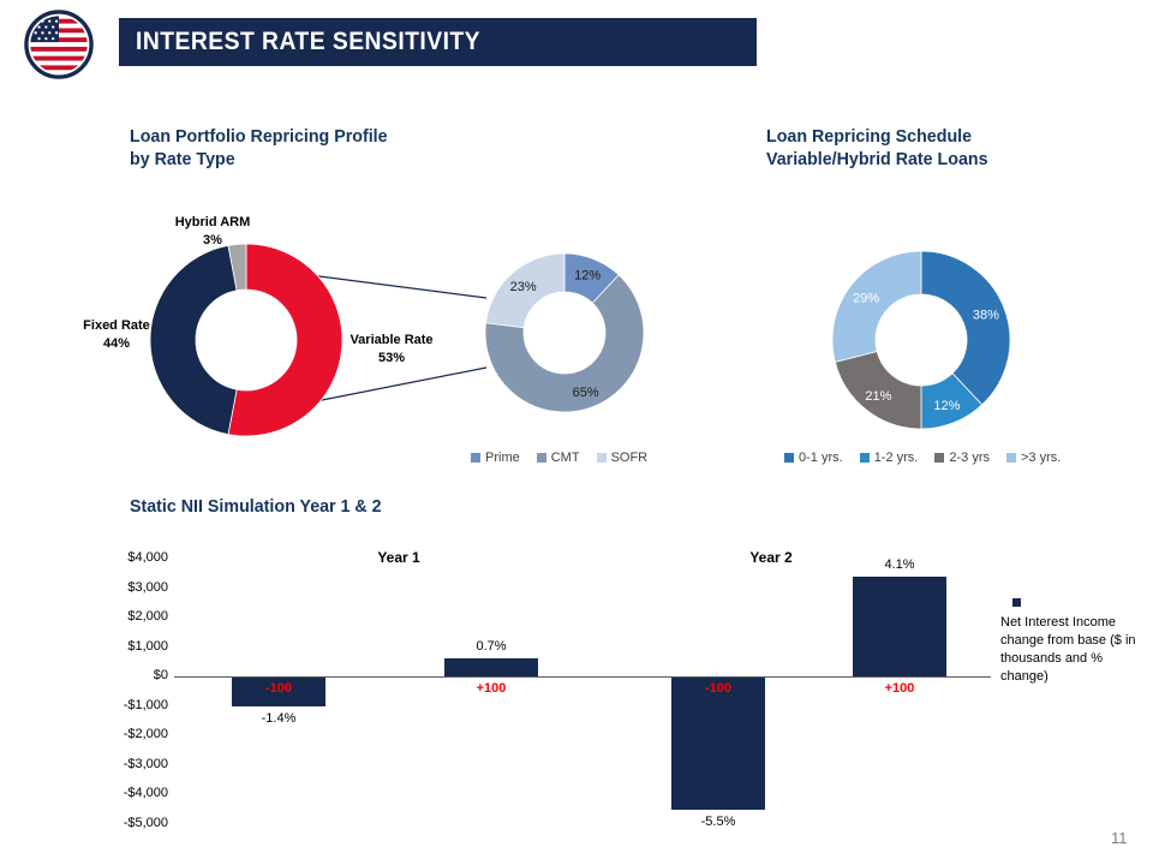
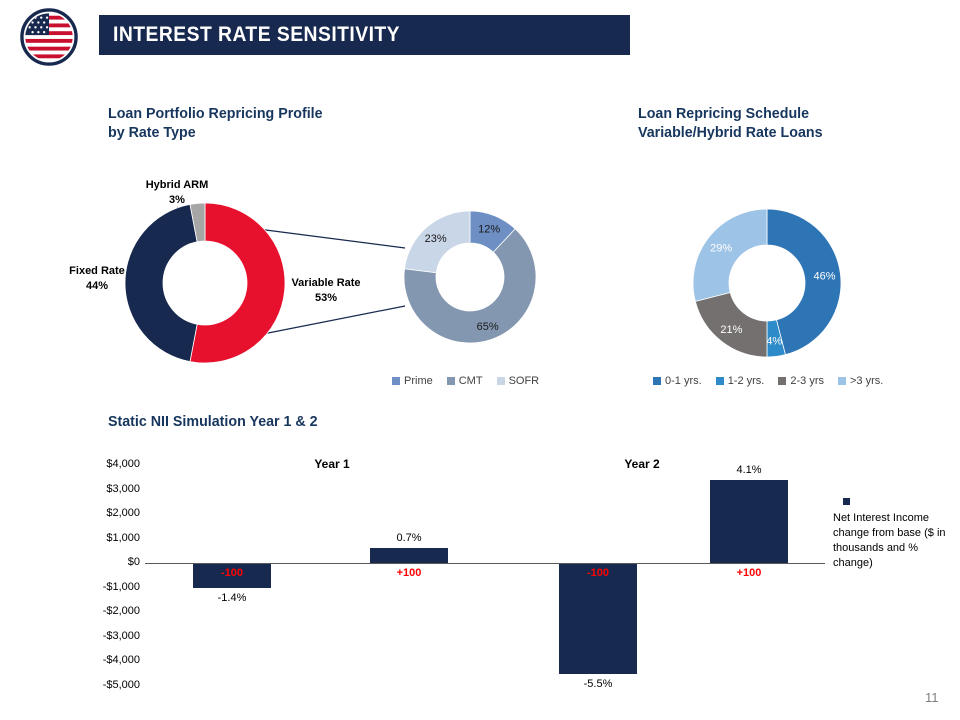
Loan Repricing Schedule Variable/Hybrid Rate Loans/0-1 yrs.: 38% -> 46%
Loan Repricing Schedule Variable/Hybrid Rate Loans/1-2 yrs.: 12% -> 4%
